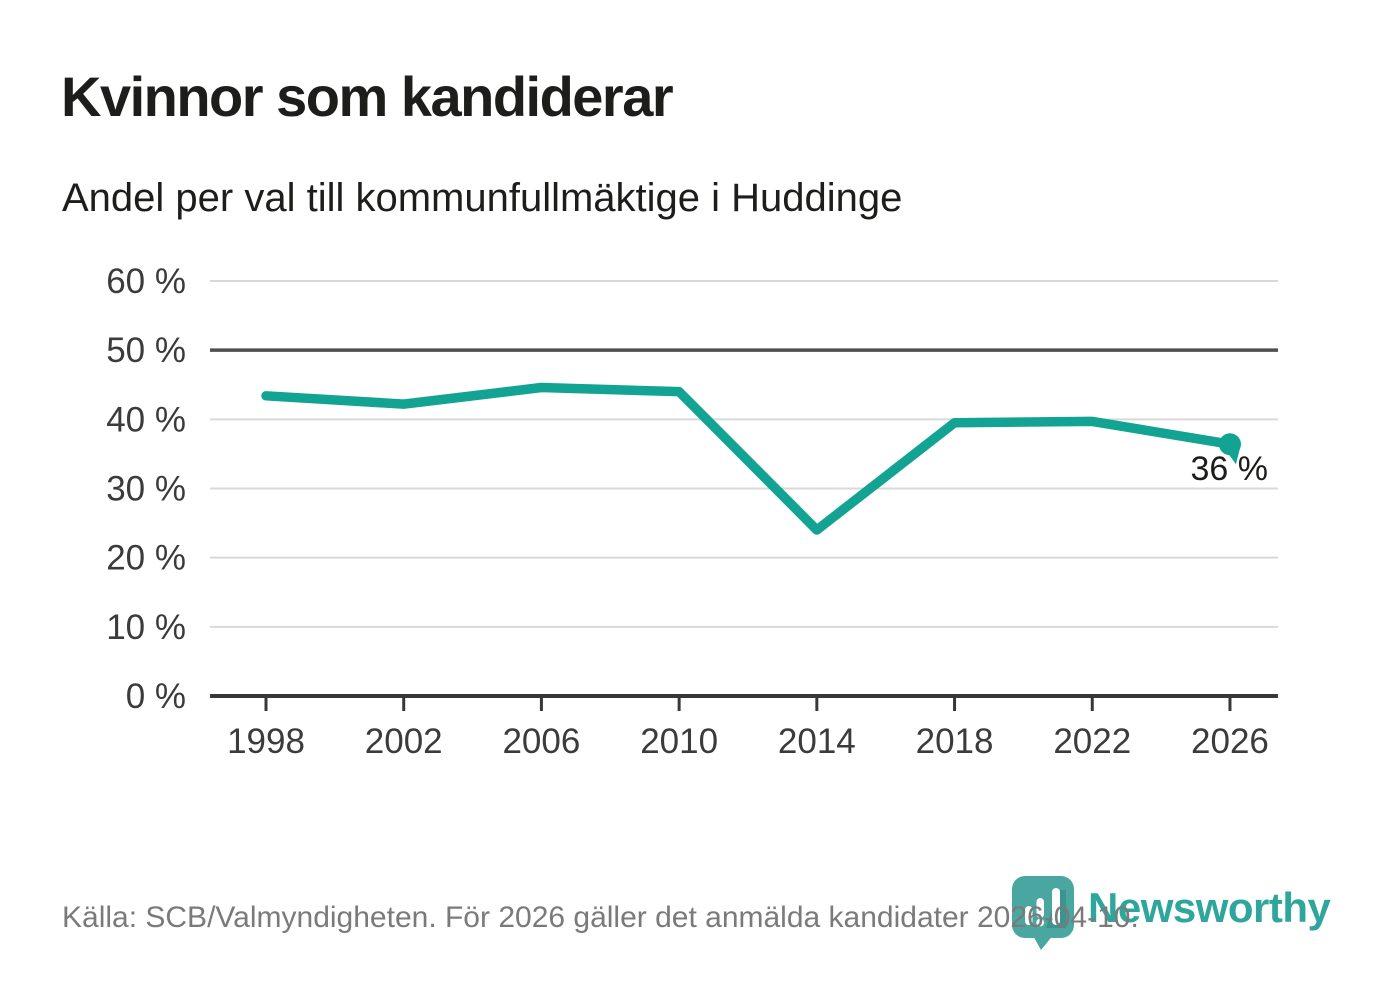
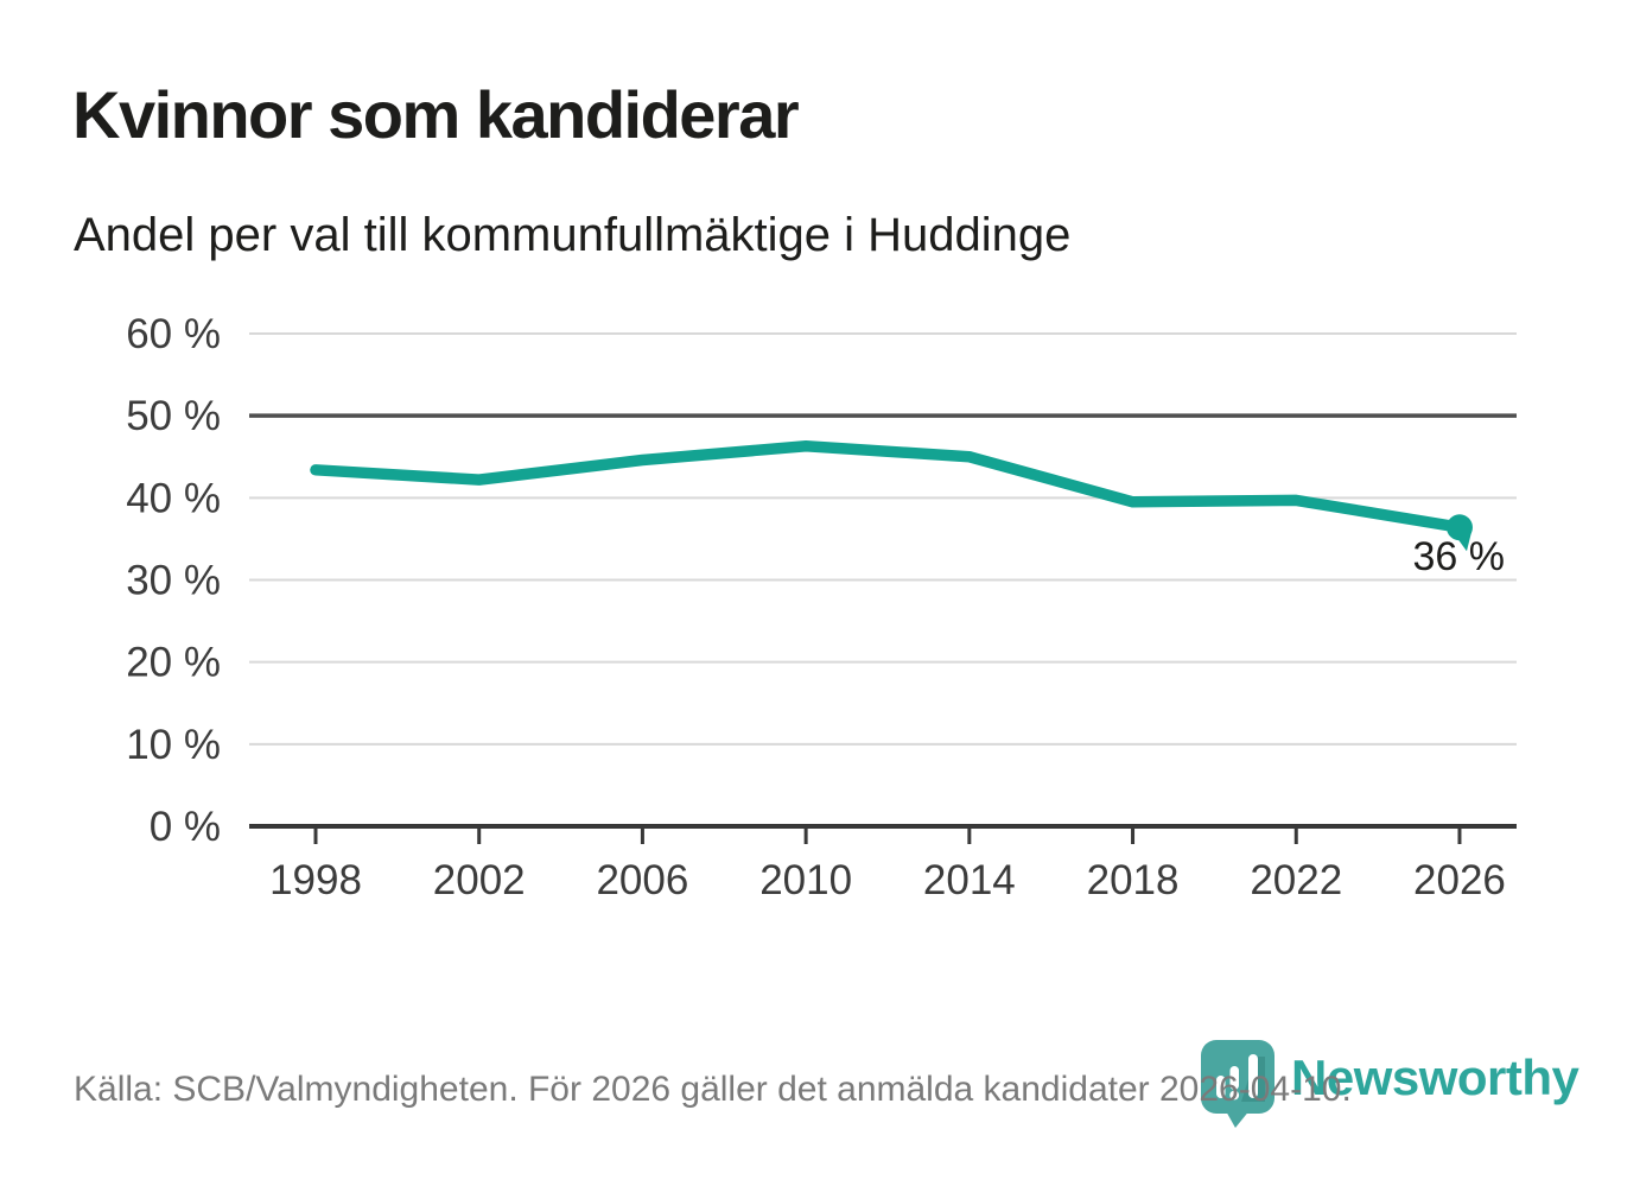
2010: 44% -> 46%
2014: 24% -> 45%
